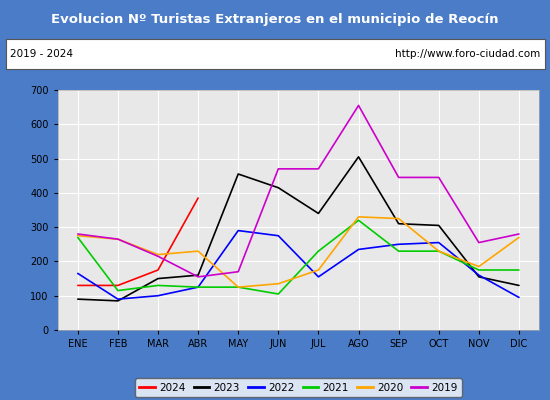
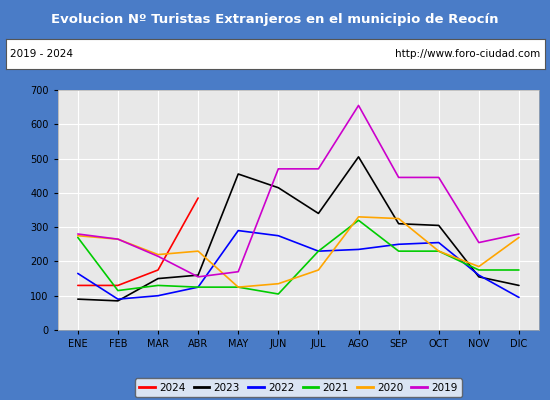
2022/JUL: 155 -> 230
